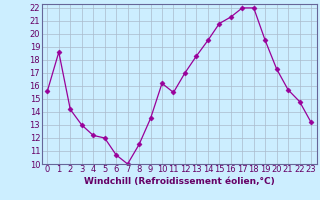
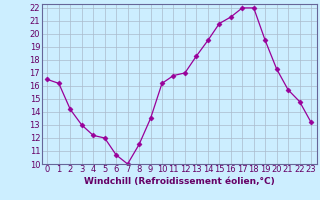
0: 15.6 -> 16.5
1: 18.6 -> 16.2
11: 15.5 -> 16.8
